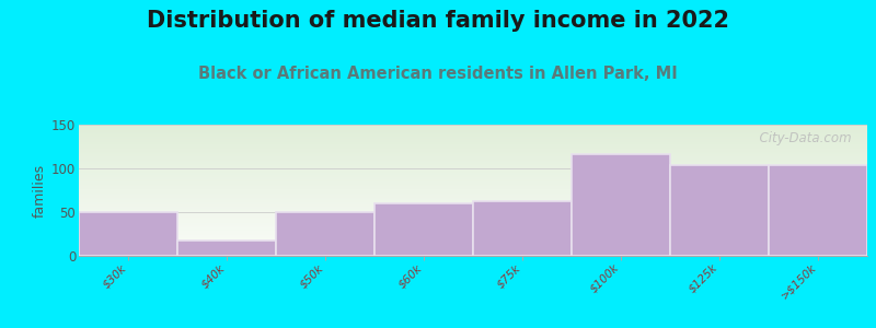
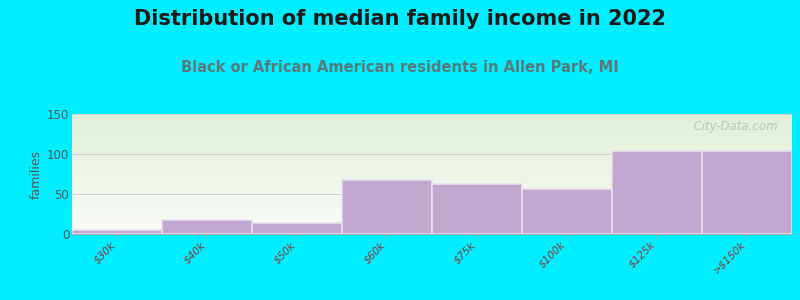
$30k: 50 -> 5
$50k: 50 -> 14
$60k: 60 -> 67
$100k: 116 -> 56
